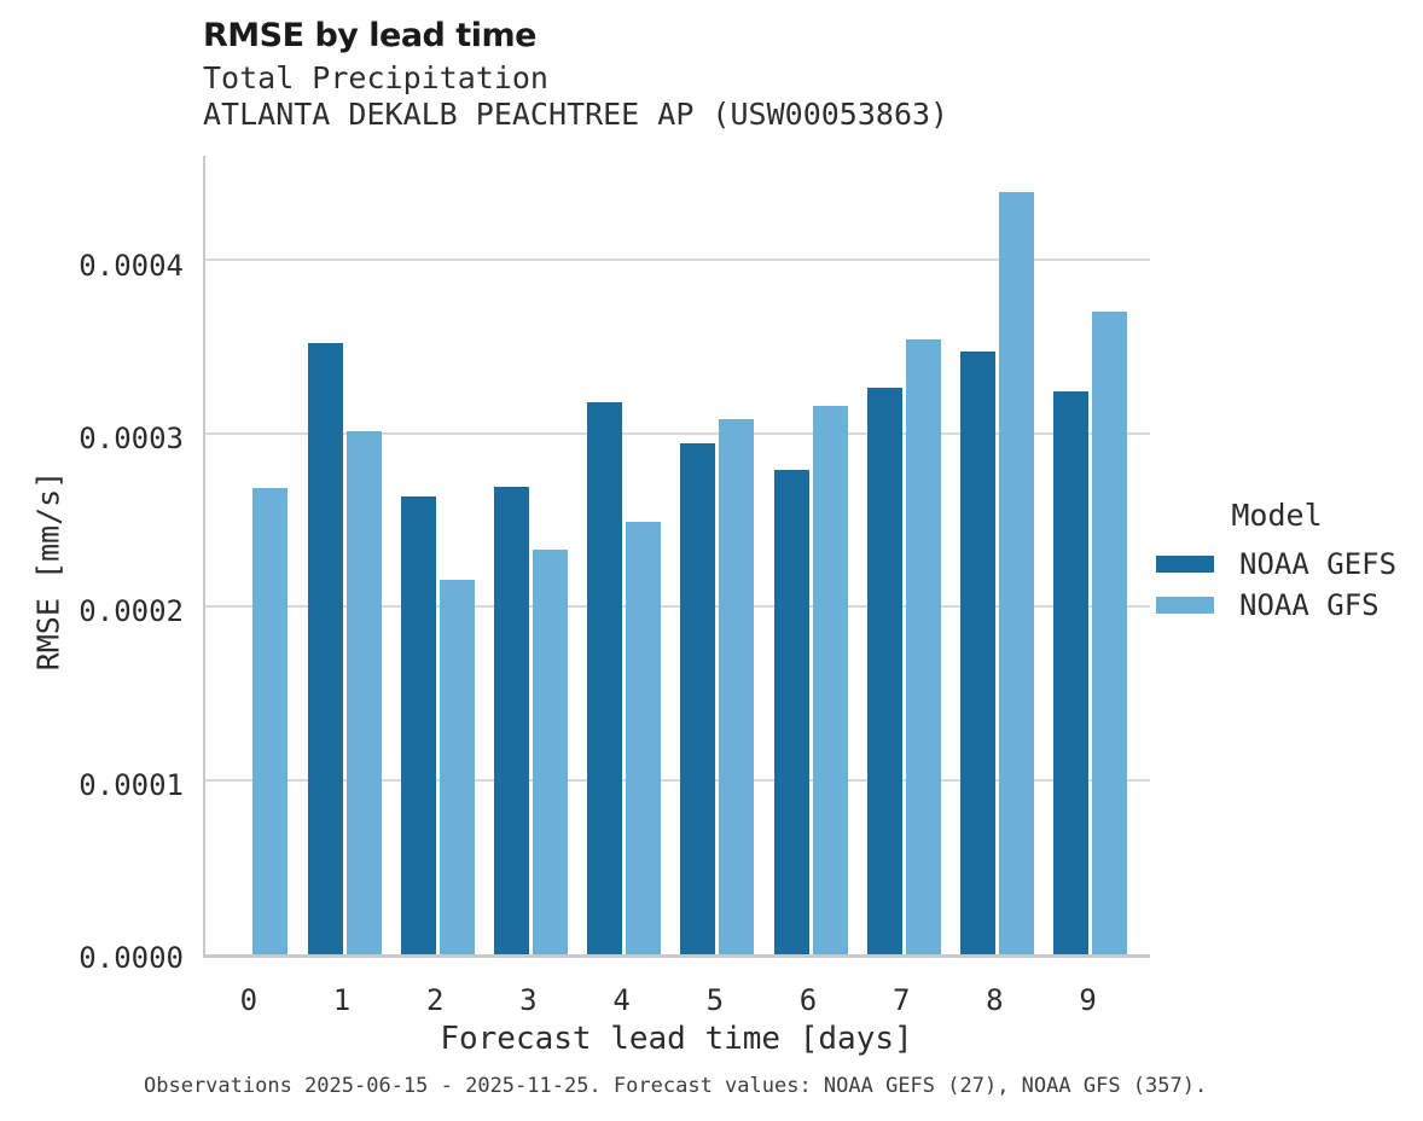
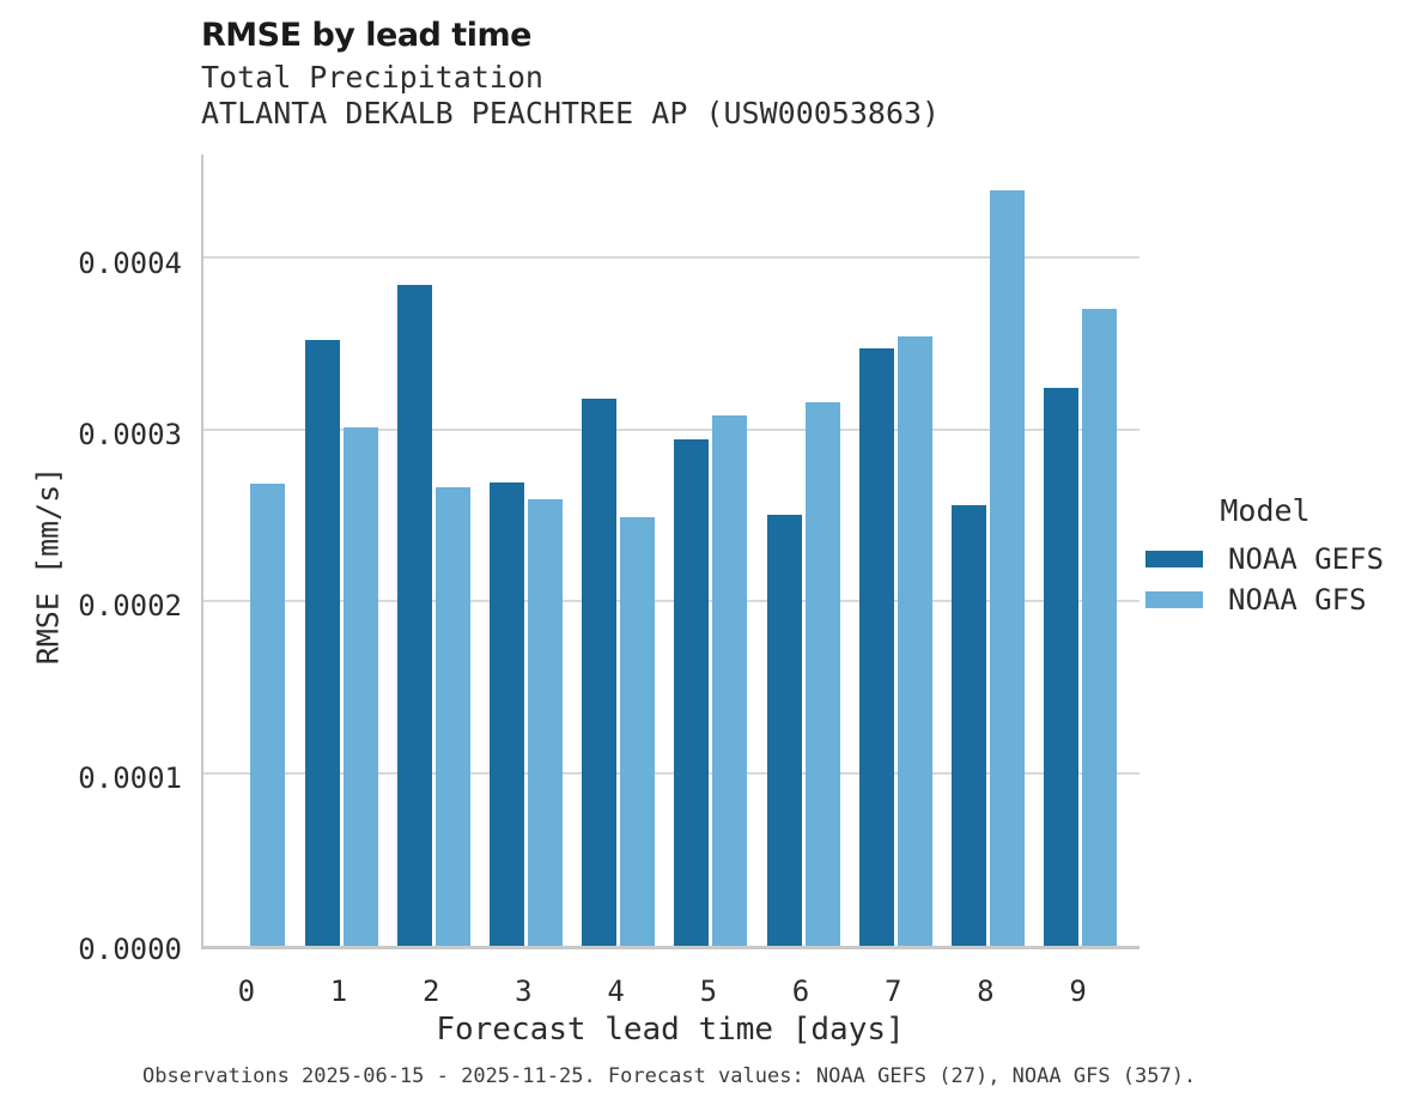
NOAA GEFS/2: 0.000264 -> 0.000385
NOAA GFS/2: 0.000216 -> 0.000267
NOAA GFS/3: 0.000234 -> 0.000260
NOAA GEFS/6: 0.000280 -> 0.000251
NOAA GEFS/7: 0.000327 -> 0.000348
NOAA GEFS/8: 0.000348 -> 0.000257
